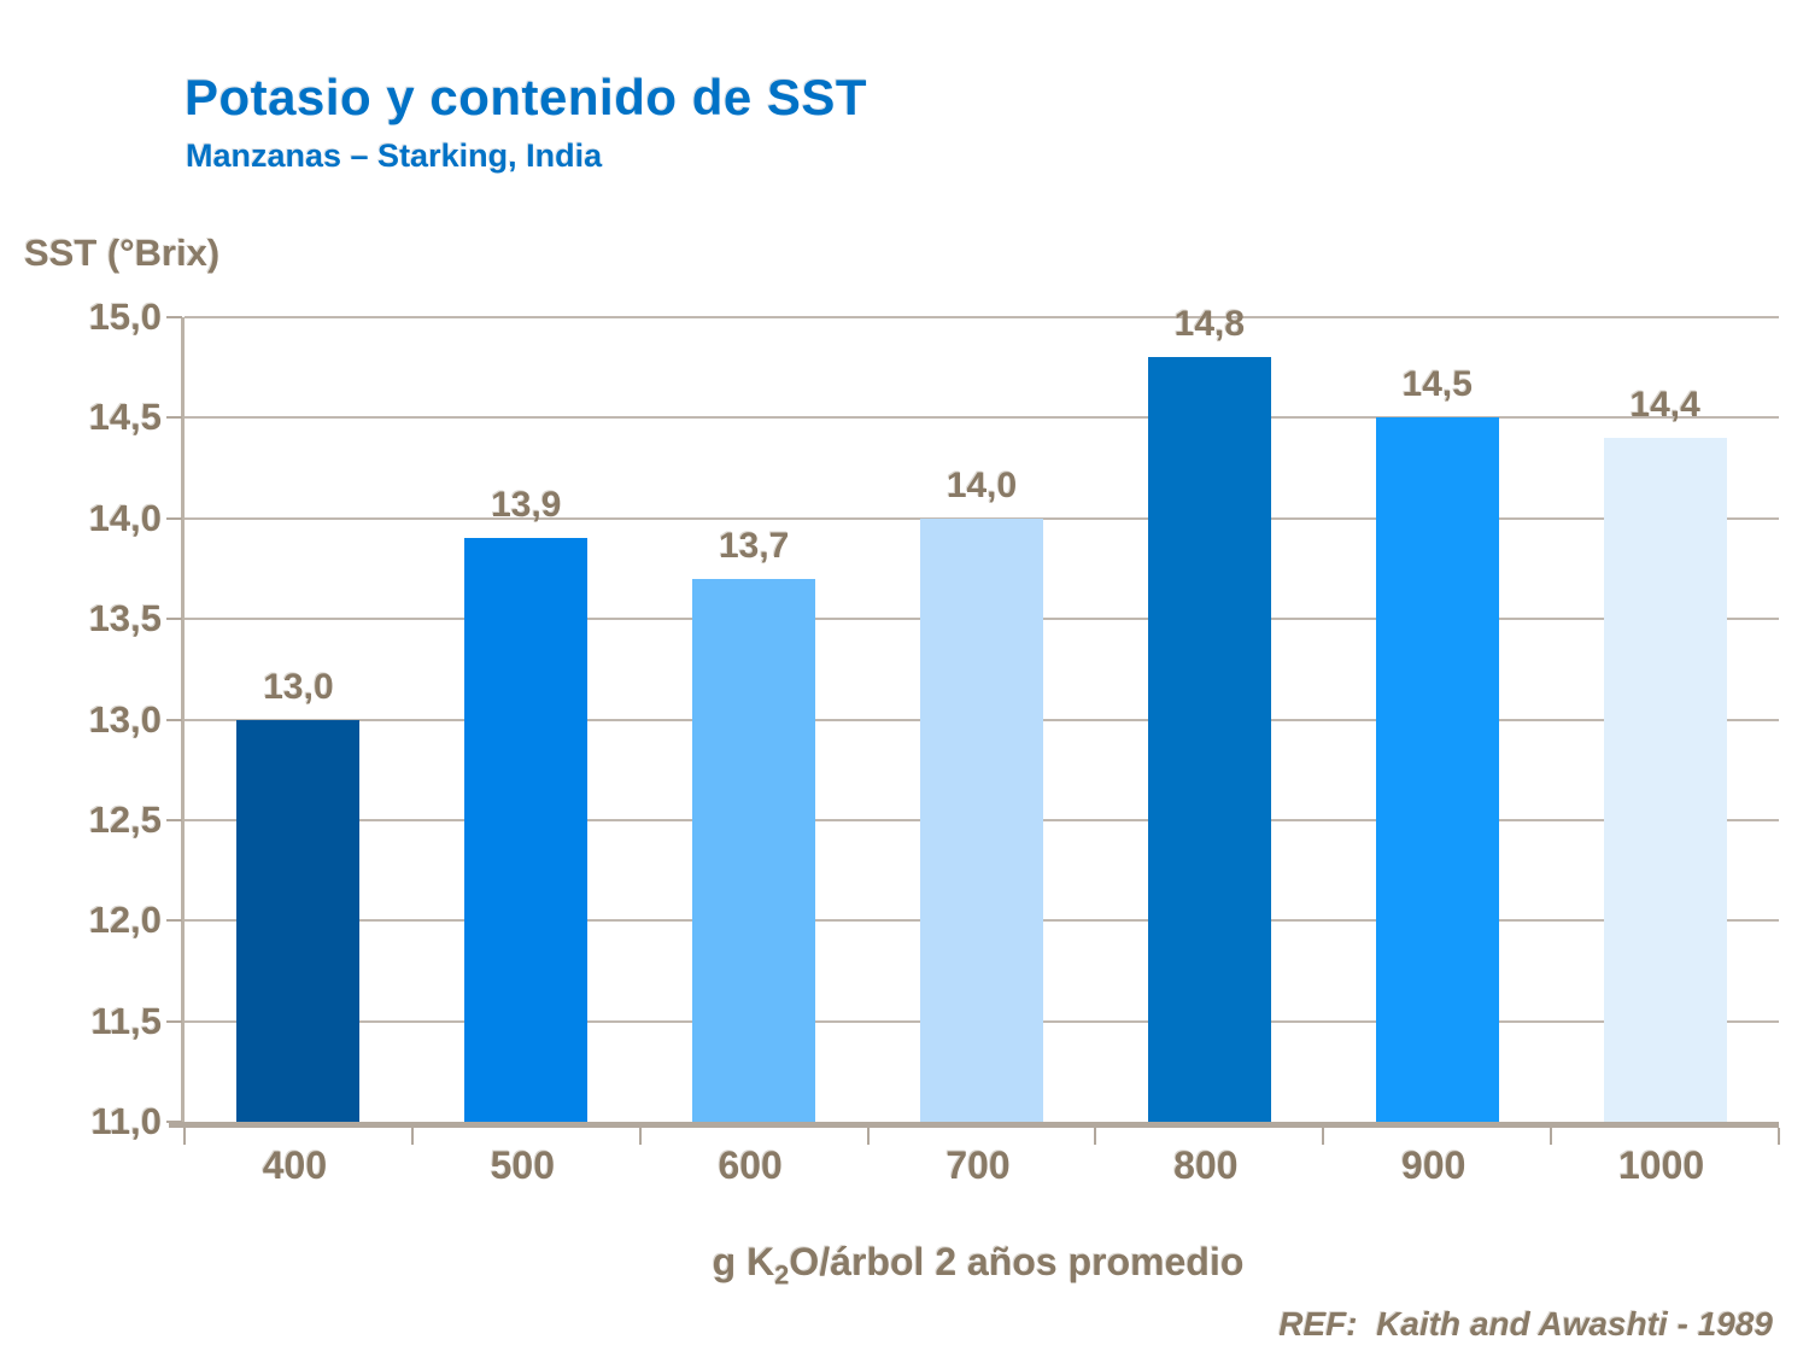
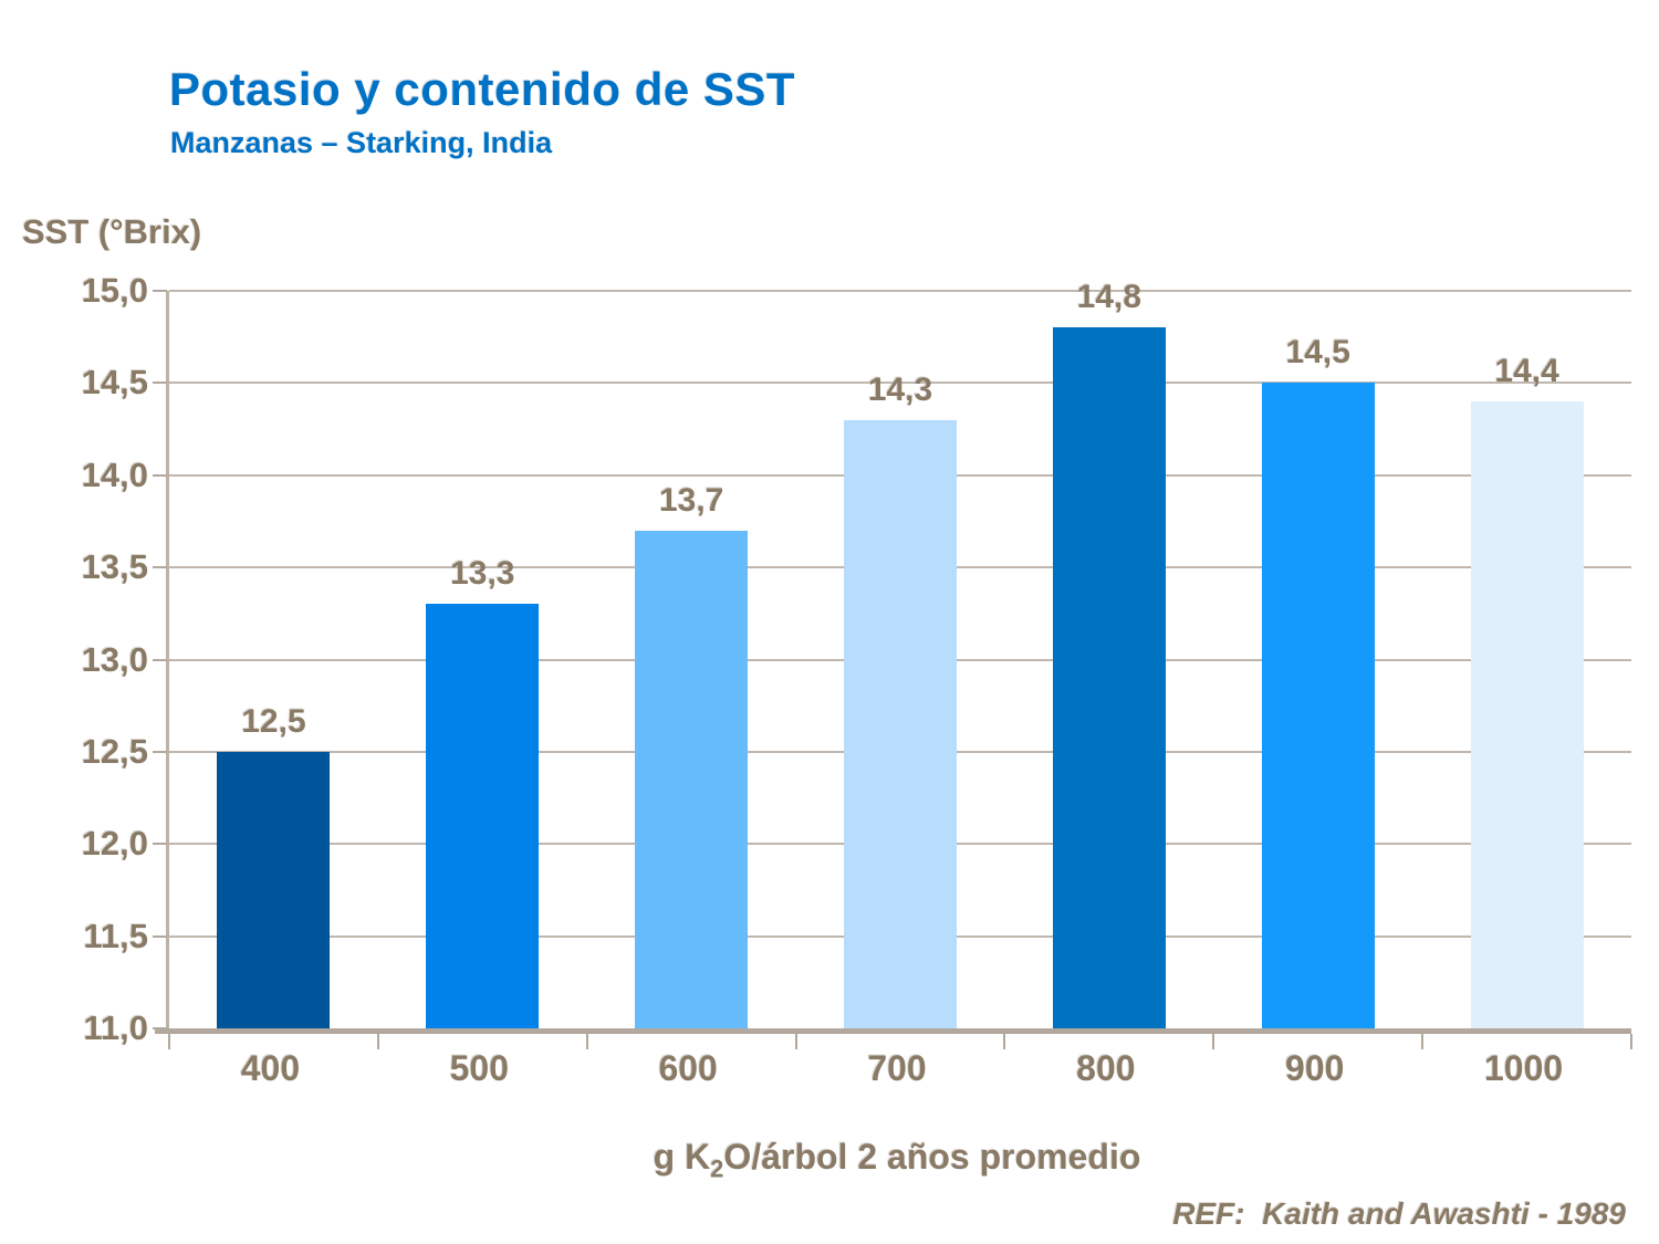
400: 13,0 -> 12,5
500: 13,9 -> 13,3
700: 14,0 -> 14,3
